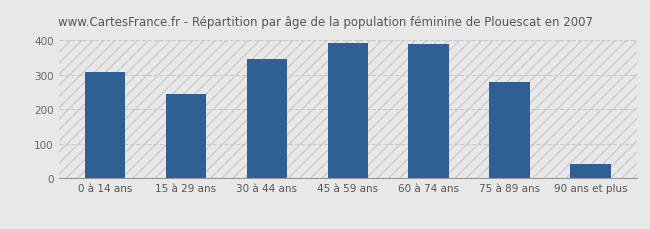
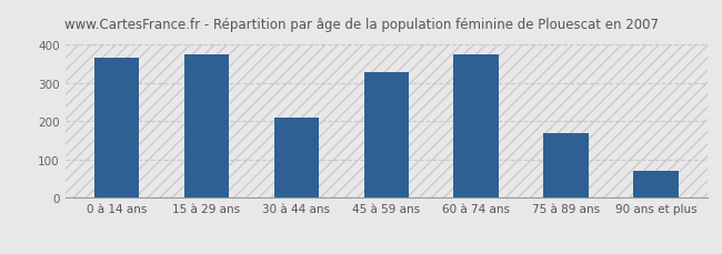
0 à 14 ans: 307 -> 365
15 à 29 ans: 246 -> 375
30 à 44 ans: 347 -> 210
45 à 59 ans: 393 -> 330
60 à 74 ans: 390 -> 375
75 à 89 ans: 278 -> 170
90 ans et plus: 41 -> 70
